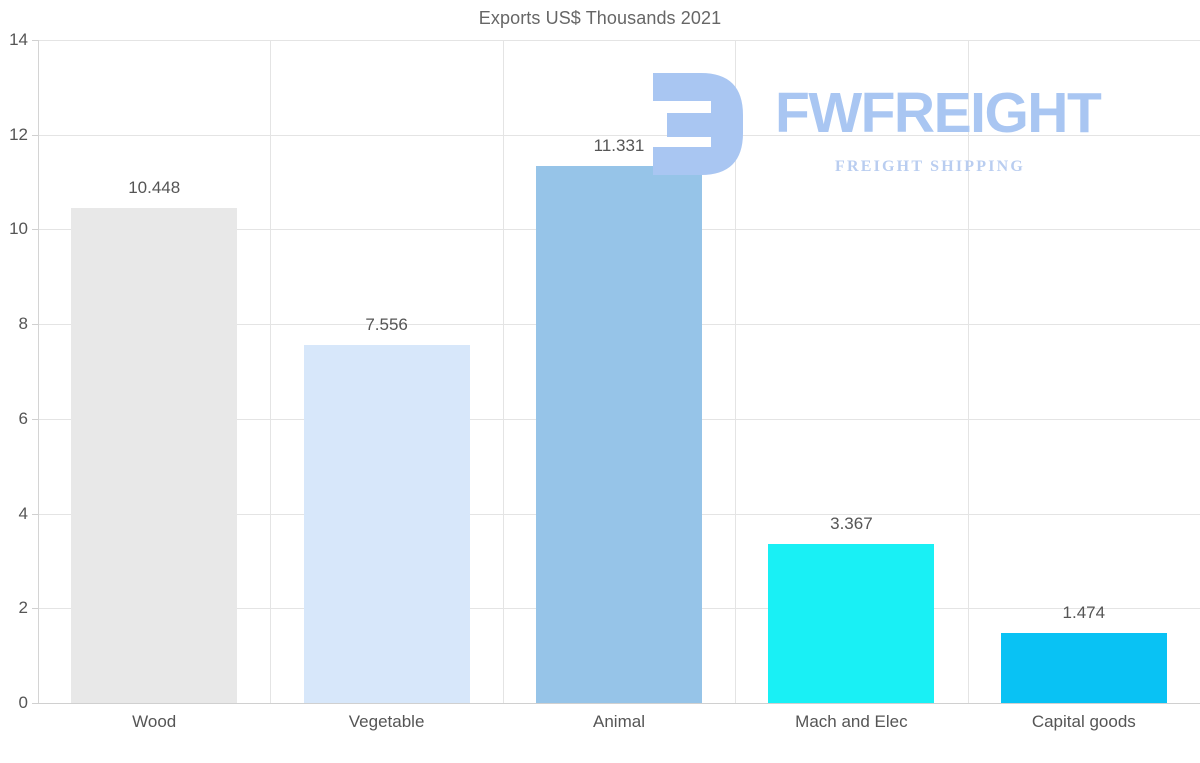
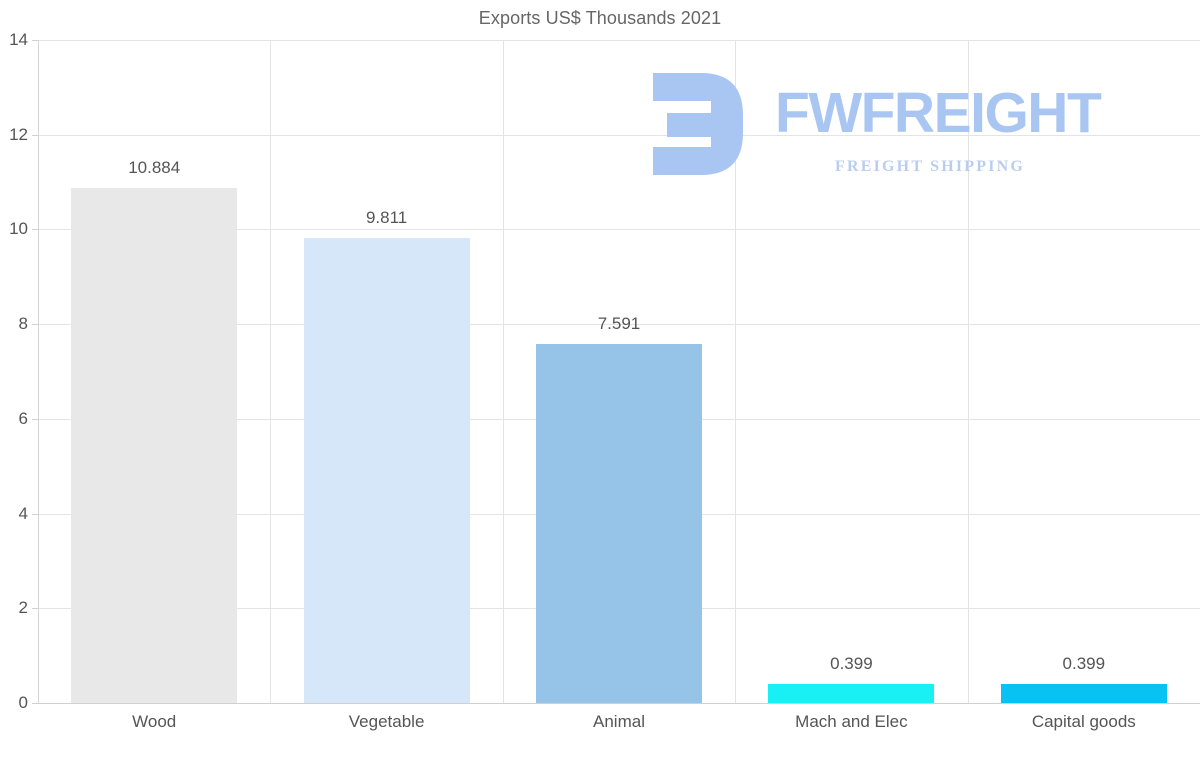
Wood: 10.448 -> 10.884
Vegetable: 7.556 -> 9.811
Animal: 11.331 -> 7.591
Mach and Elec: 3.367 -> 0.399
Capital goods: 1.474 -> 0.399
